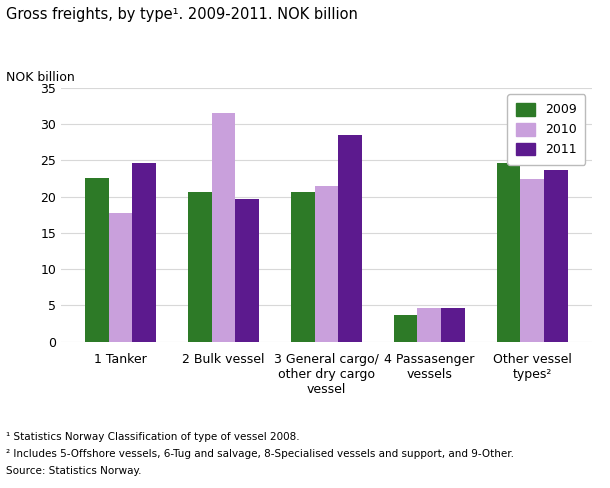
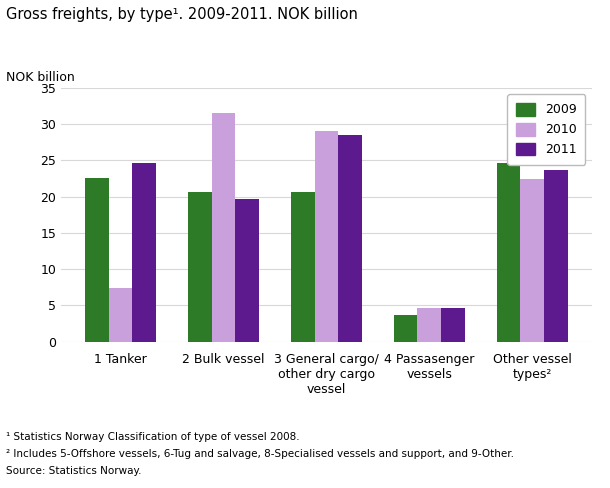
2010/1 Tanker: 17.7 -> 7.4
2010/3 General cargo/ other dry cargo vessel: 21.5 -> 29.0
